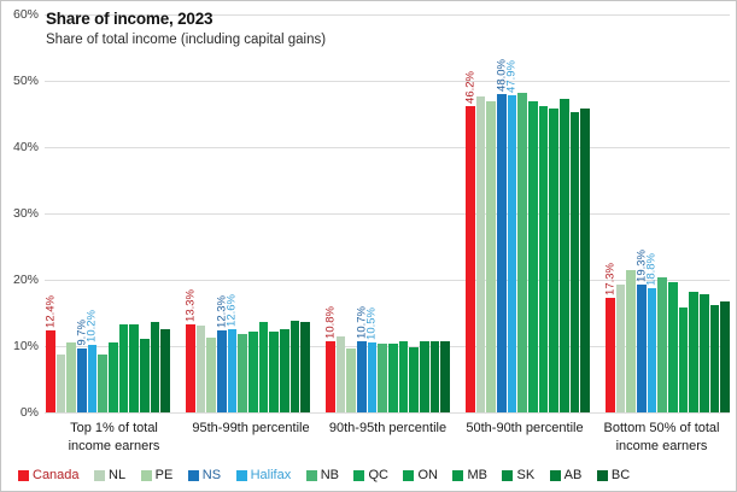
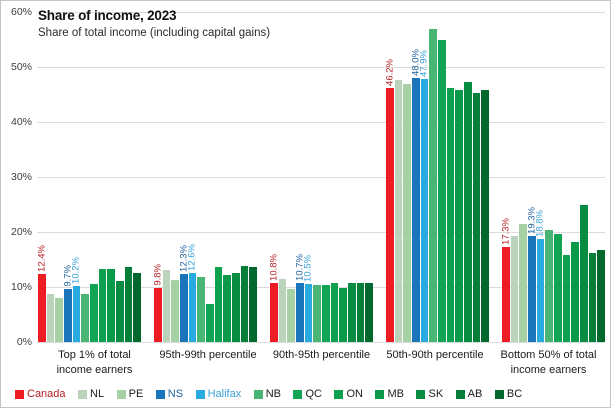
PE/Top 1% of total income earners: 11% -> 8%
Canada/95th-99th percentile: 13.3% -> 9.8%
QC/95th-99th percentile: 12% -> 7%
NB/50th-90th percentile: 48% -> 57%
QC/50th-90th percentile: 47% -> 55%
SK/Bottom 50% of total income earners: 18% -> 25%
